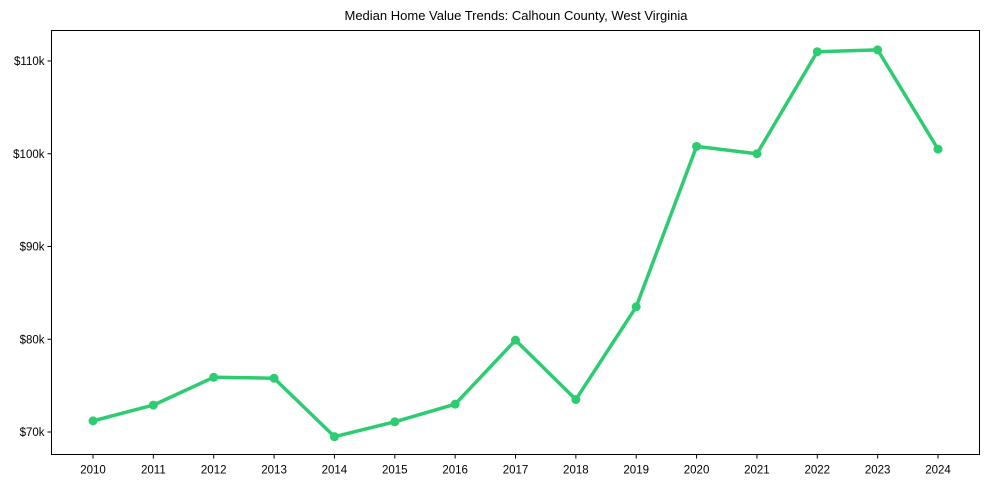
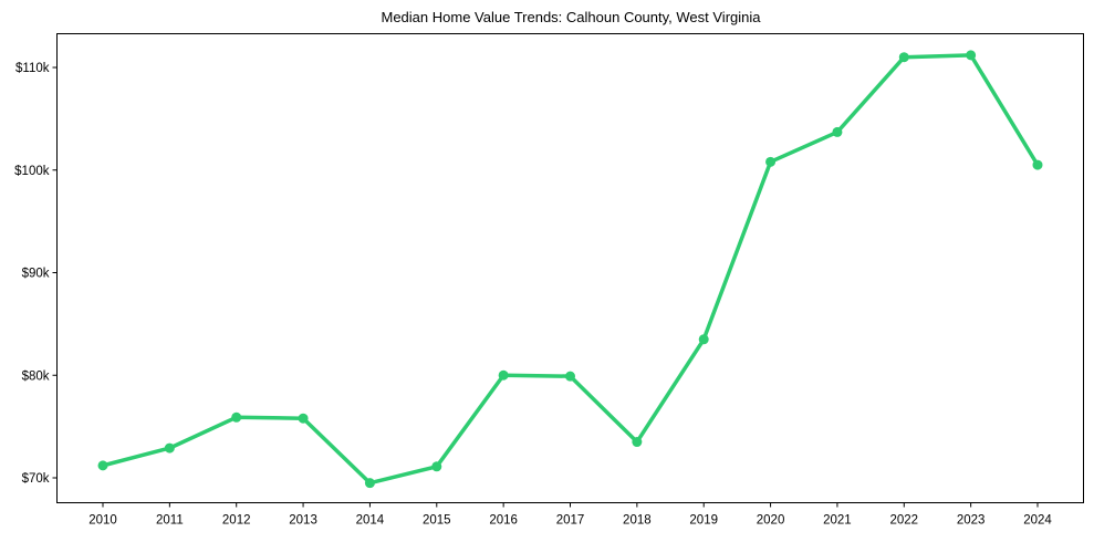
2016: $73k -> $80k
2021: $100k -> $104k
